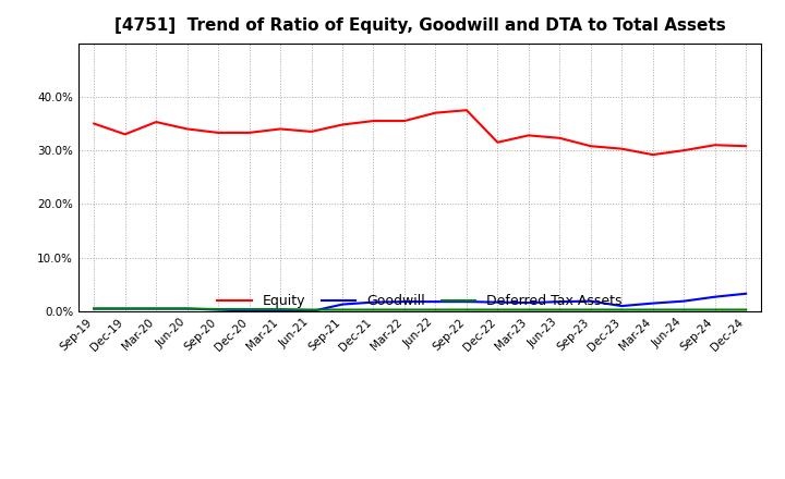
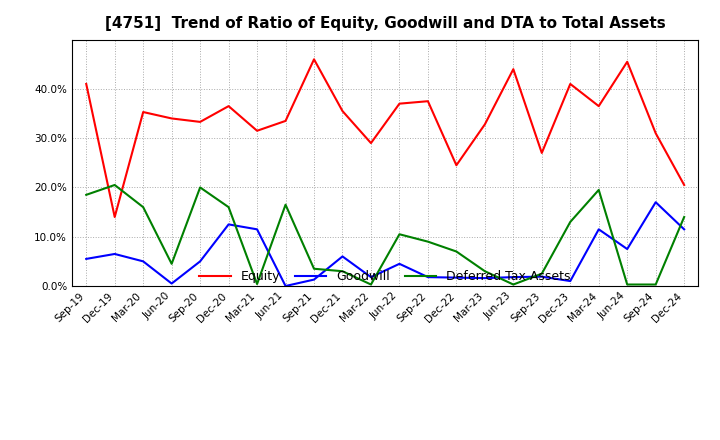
Equity/Sep-19: 35.0% -> 41.0%
Goodwill/Sep-19: 0.5% -> 5.5%
Deferred Tax Assets/Sep-19: 0.5% -> 18.5%
Equity/Dec-19: 33.0% -> 14.0%
Goodwill/Dec-19: 0.5% -> 6.5%
Deferred Tax Assets/Dec-19: 0.5% -> 20.5%
Goodwill/Mar-20: 0.5% -> 5.0%
Deferred Tax Assets/Mar-20: 0.5% -> 16.0%
Deferred Tax Assets/Jun-20: 0.5% -> 4.5%
Goodwill/Sep-20: 0.3% -> 5.0%
Deferred Tax Assets/Sep-20: 0.4% -> 20.0%
Equity/Dec-20: 33.3% -> 36.5%
Goodwill/Dec-20: 0.1% -> 12.5%
Deferred Tax Assets/Dec-20: 0.4% -> 16.0%
Equity/Mar-21: 34.0% -> 31.5%
Goodwill/Mar-21: 0.1% -> 11.5%
Deferred Tax Assets/Jun-21: 0.3% -> 16.5%
Equity/Sep-21: 34.8% -> 46.0%
Deferred Tax Assets/Sep-21: 0.3% -> 3.5%
Goodwill/Dec-21: 1.7% -> 6.0%
Deferred Tax Assets/Dec-21: 0.3% -> 3.0%
Equity/Mar-22: 35.5% -> 29.0%
Goodwill/Jun-22: 1.8% -> 4.5%
Deferred Tax Assets/Jun-22: 0.3% -> 10.5%
Deferred Tax Assets/Sep-22: 0.3% -> 9.0%
Equity/Dec-22: 31.5% -> 24.5%
Deferred Tax Assets/Dec-22: 0.3% -> 7.0%
Deferred Tax Assets/Mar-23: 0.3% -> 3.0%
Equity/Jun-23: 32.3% -> 44.0%
Equity/Sep-23: 30.8% -> 27.0%
Deferred Tax Assets/Sep-23: 0.3% -> 2.5%
Equity/Dec-23: 30.3% -> 41.0%
Deferred Tax Assets/Dec-23: 0.3% -> 13.0%
Equity/Mar-24: 29.2% -> 36.5%
Goodwill/Mar-24: 1.5% -> 11.5%
Deferred Tax Assets/Mar-24: 0.3% -> 19.5%
Equity/Jun-24: 30.0% -> 45.5%
Goodwill/Jun-24: 1.9% -> 7.5%
Goodwill/Sep-24: 2.7% -> 17.0%
Equity/Dec-24: 30.8% -> 20.5%
Goodwill/Dec-24: 3.3% -> 11.5%
Deferred Tax Assets/Dec-24: 0.3% -> 14.0%
